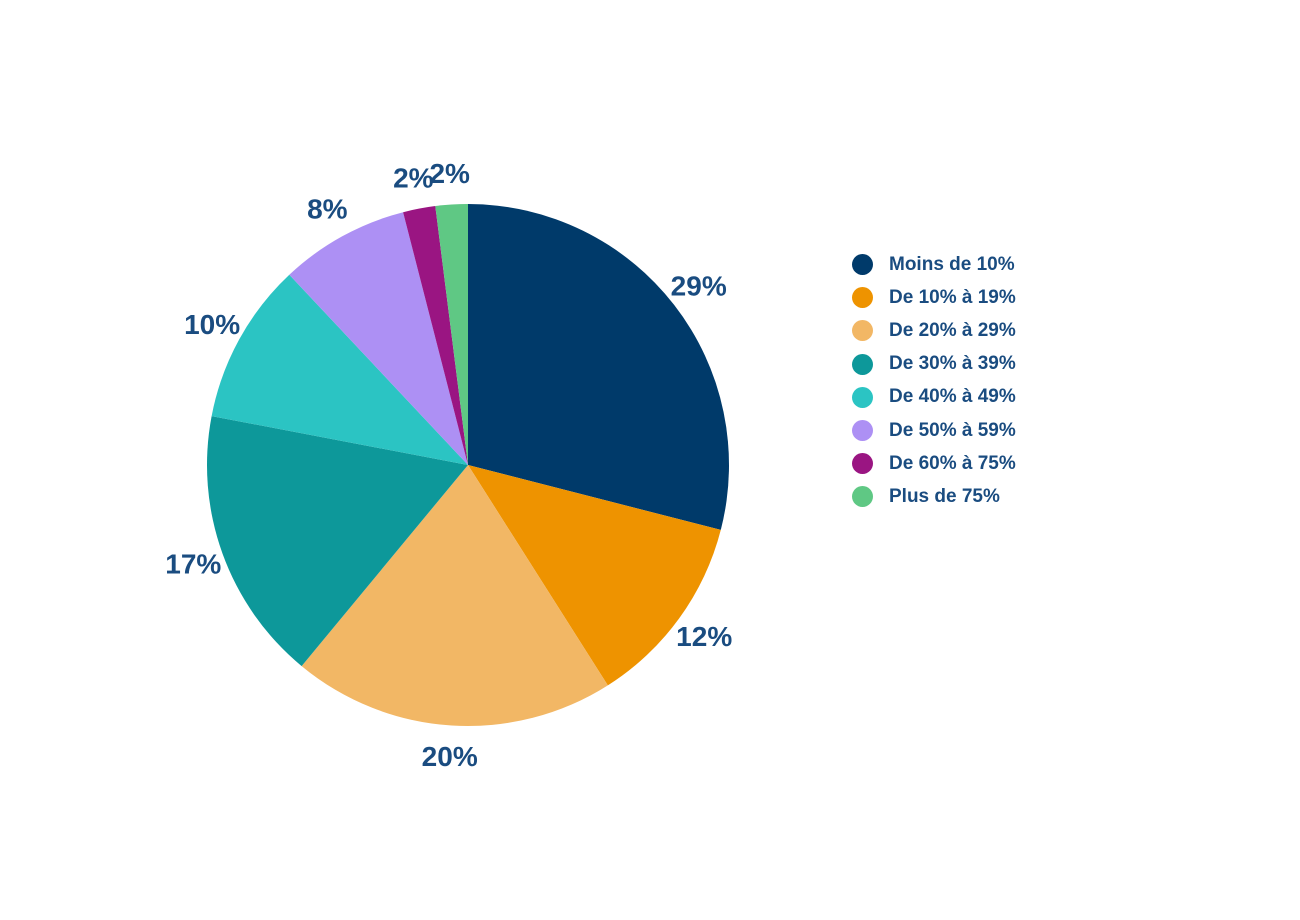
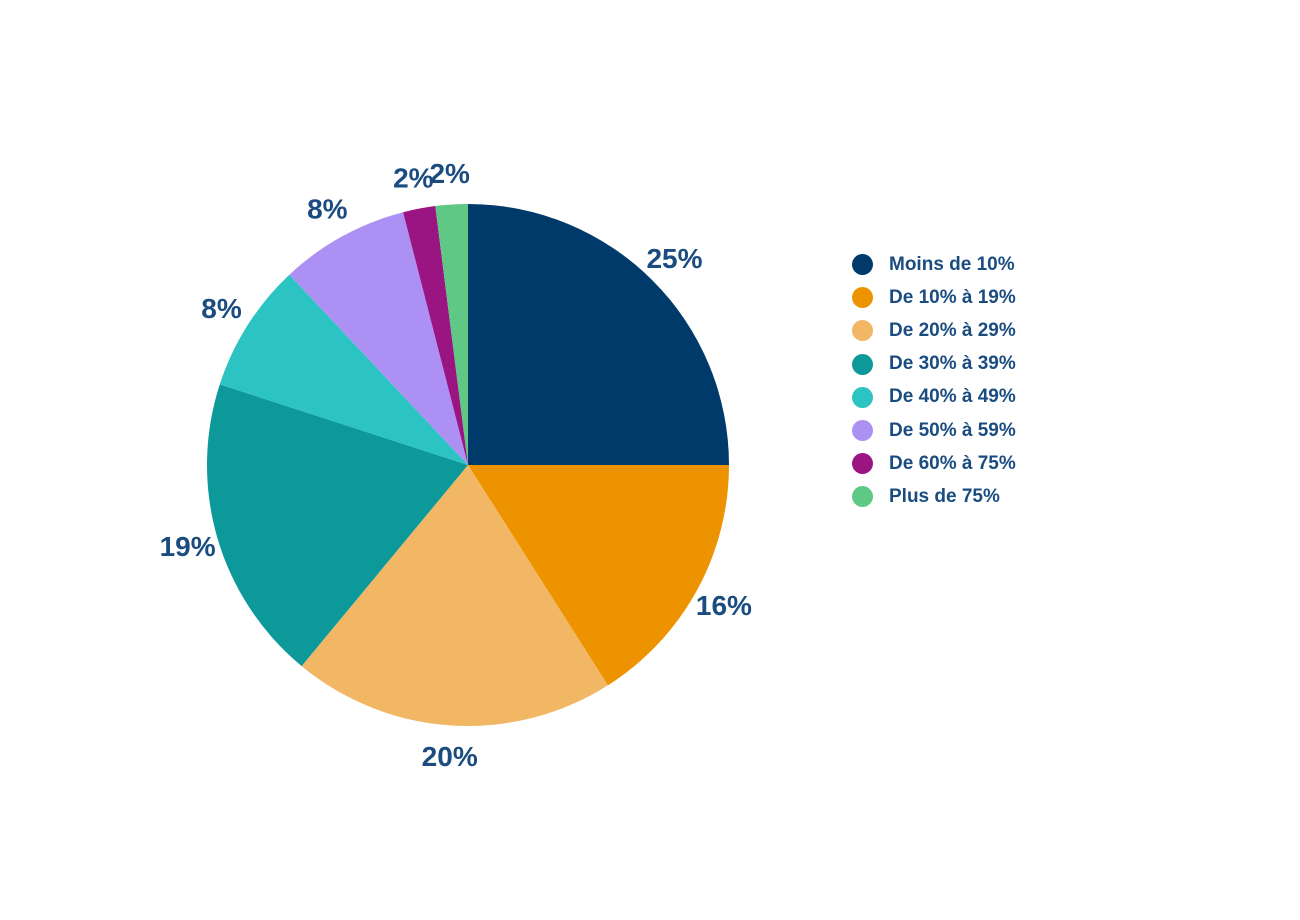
Moins de 10%: 29% -> 25%
De 10% à 19%: 12% -> 16%
De 30% à 39%: 17% -> 19%
De 40% à 49%: 10% -> 8%
